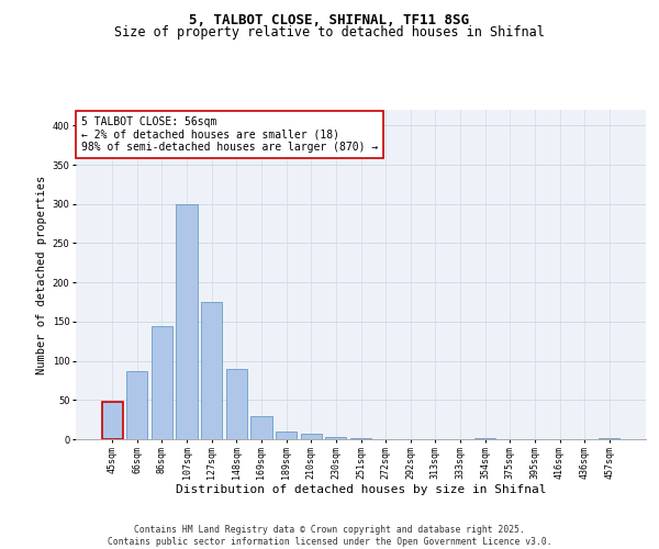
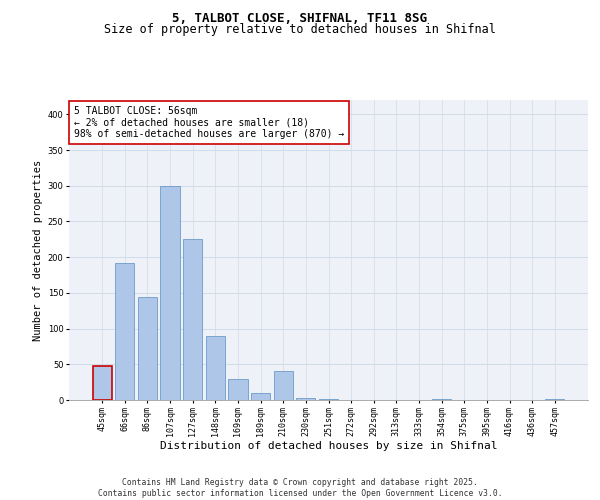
66sqm: 87 -> 192
127sqm: 175 -> 226
210sqm: 7 -> 40
